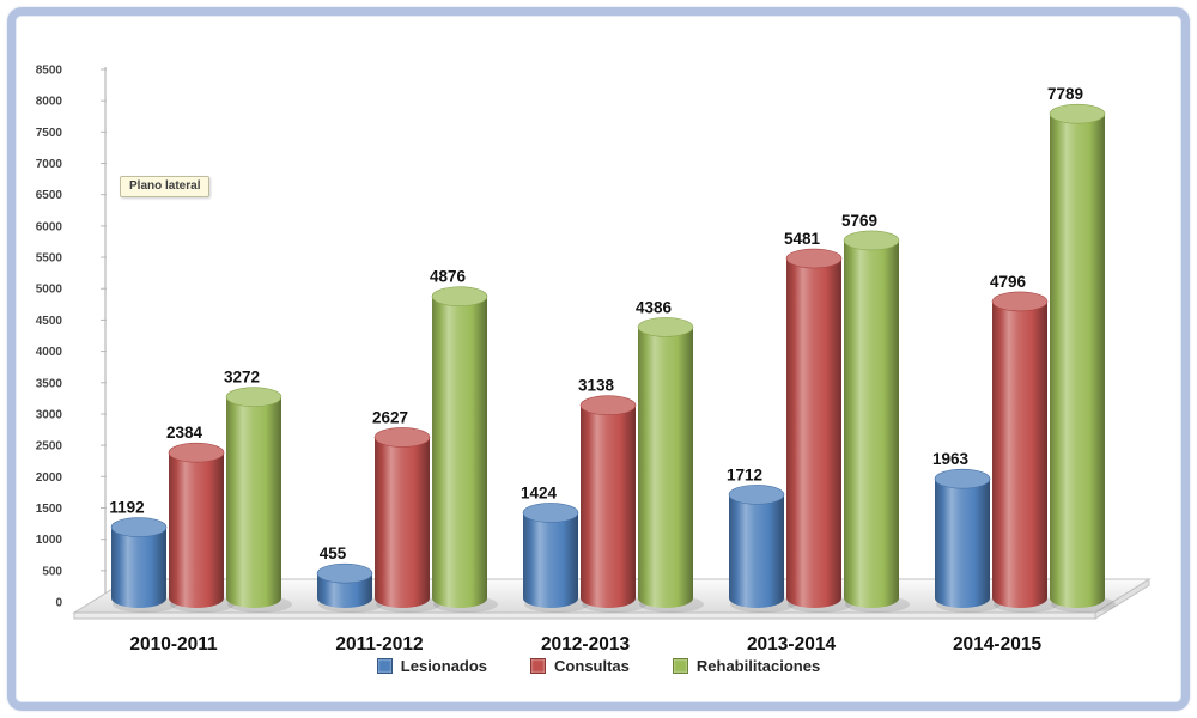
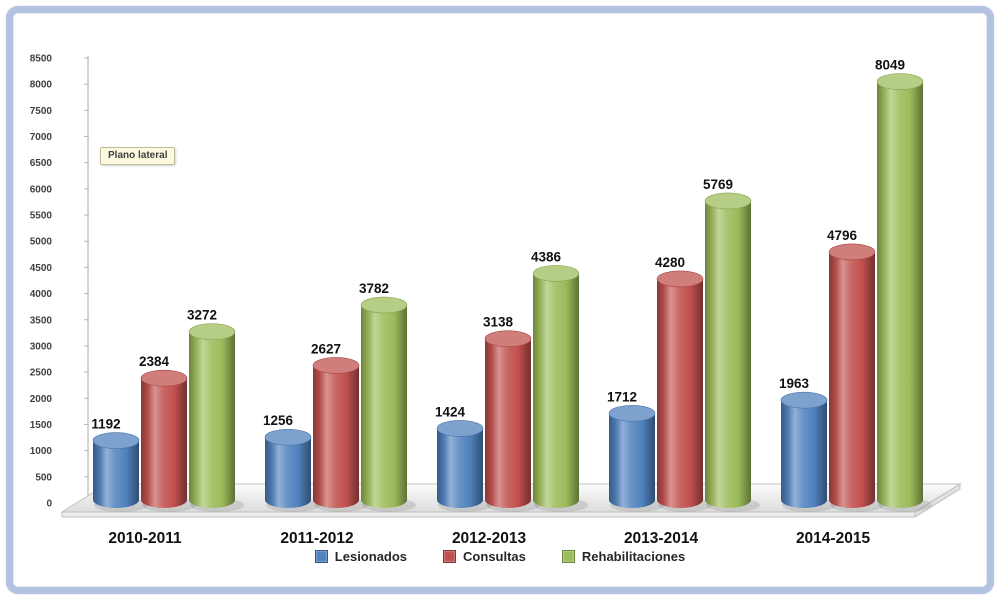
Lesionados/2011-2012: 455 -> 1256
Rehabilitaciones/2011-2012: 4876 -> 3782
Consultas/2013-2014: 5481 -> 4280
Rehabilitaciones/2014-2015: 7789 -> 8049
